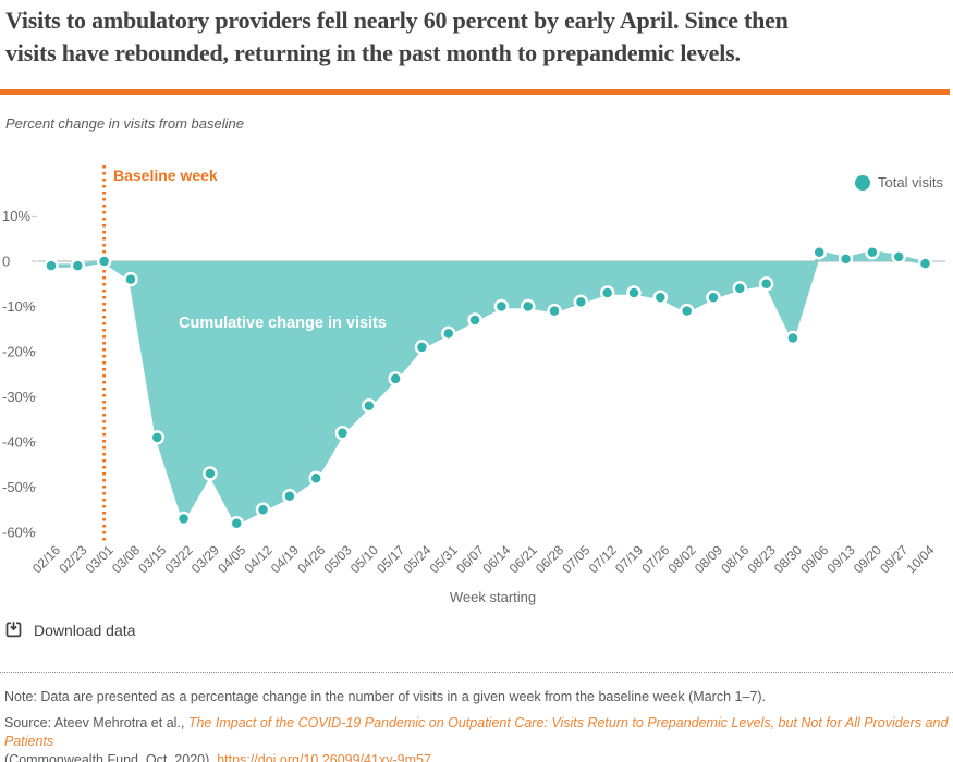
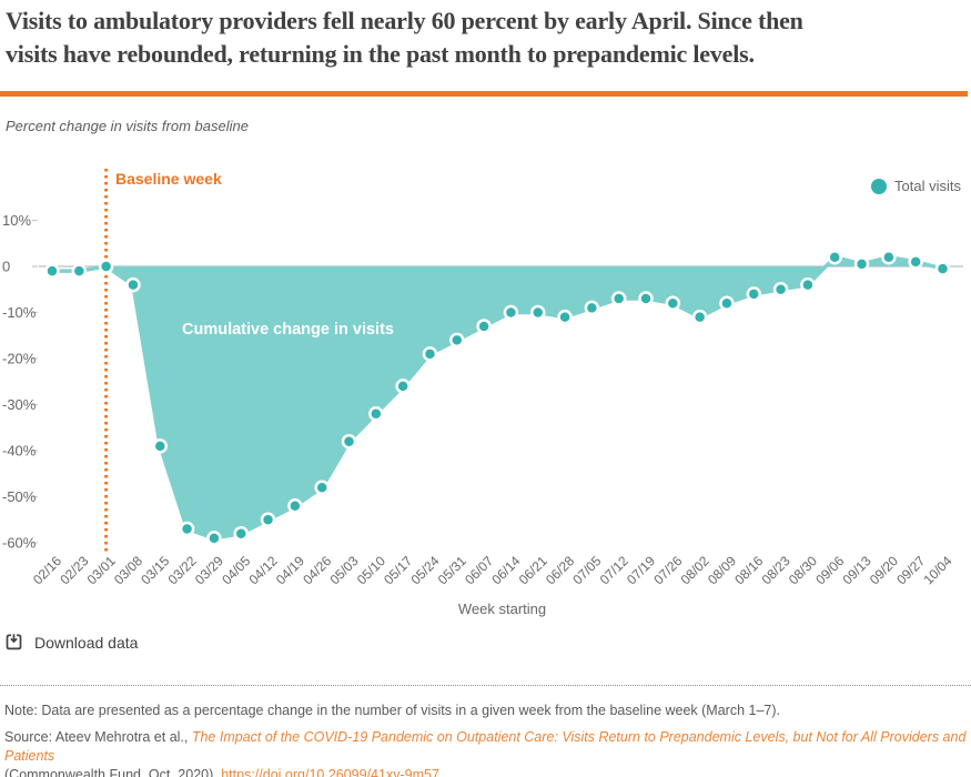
03/29: -47% -> -59%
08/30: -17% -> -4%
